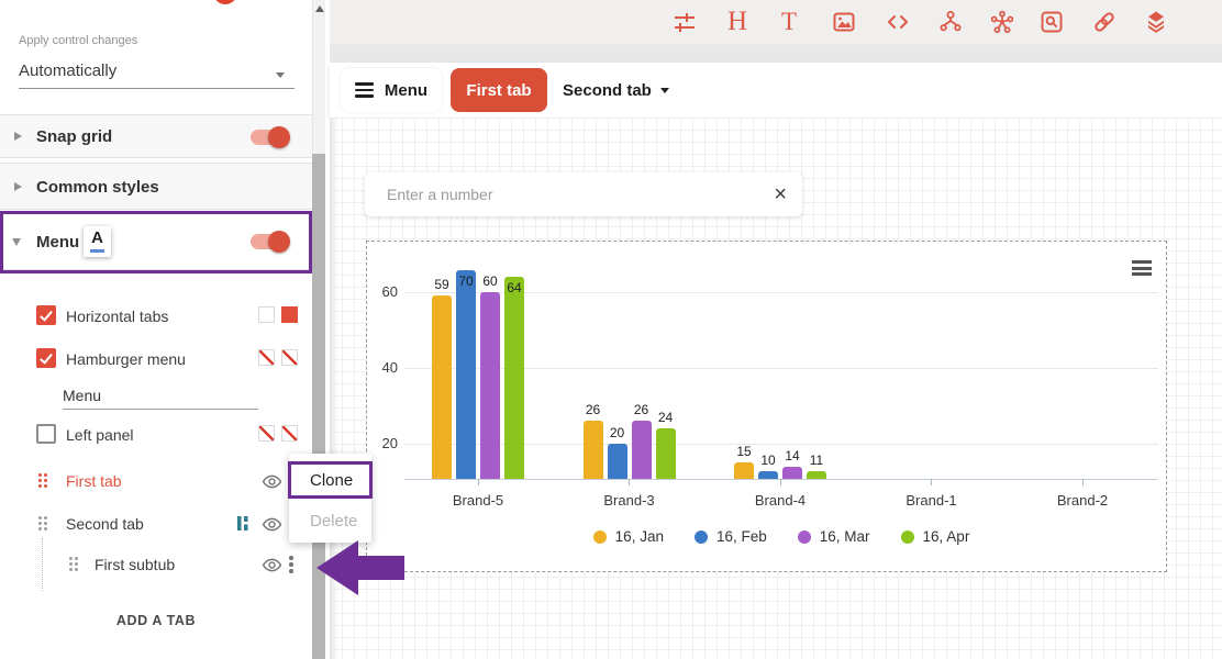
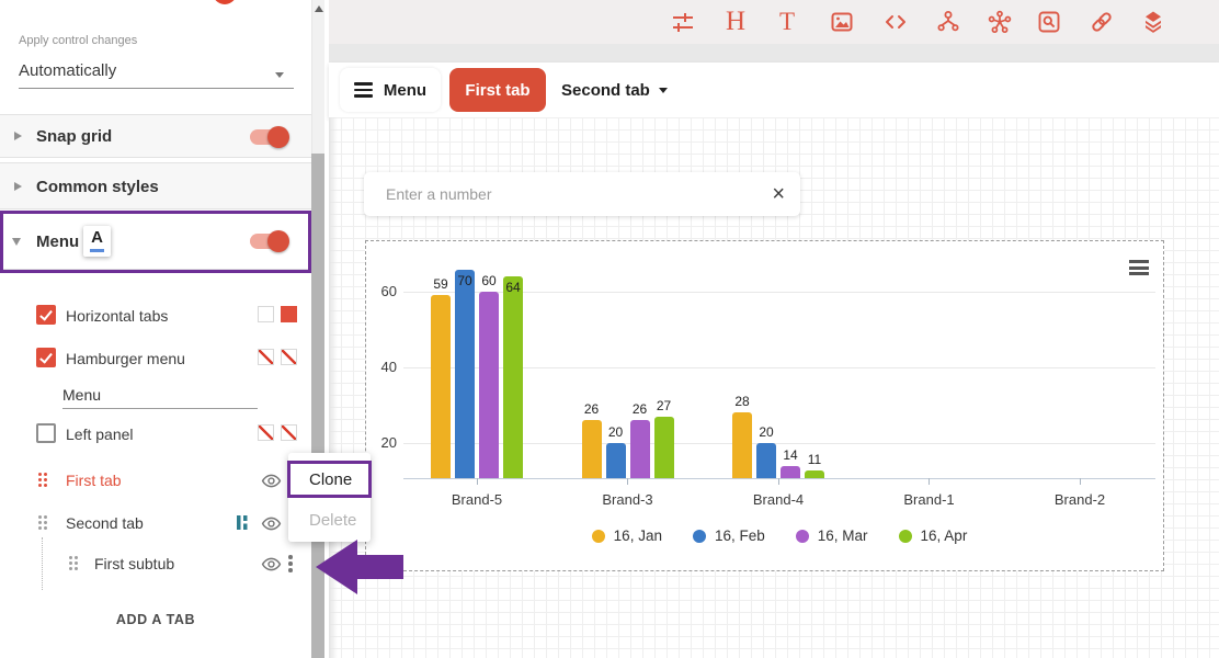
16, Apr/Brand-3: 24 -> 27
16, Jan/Brand-4: 15 -> 28
16, Feb/Brand-4: 10 -> 20
